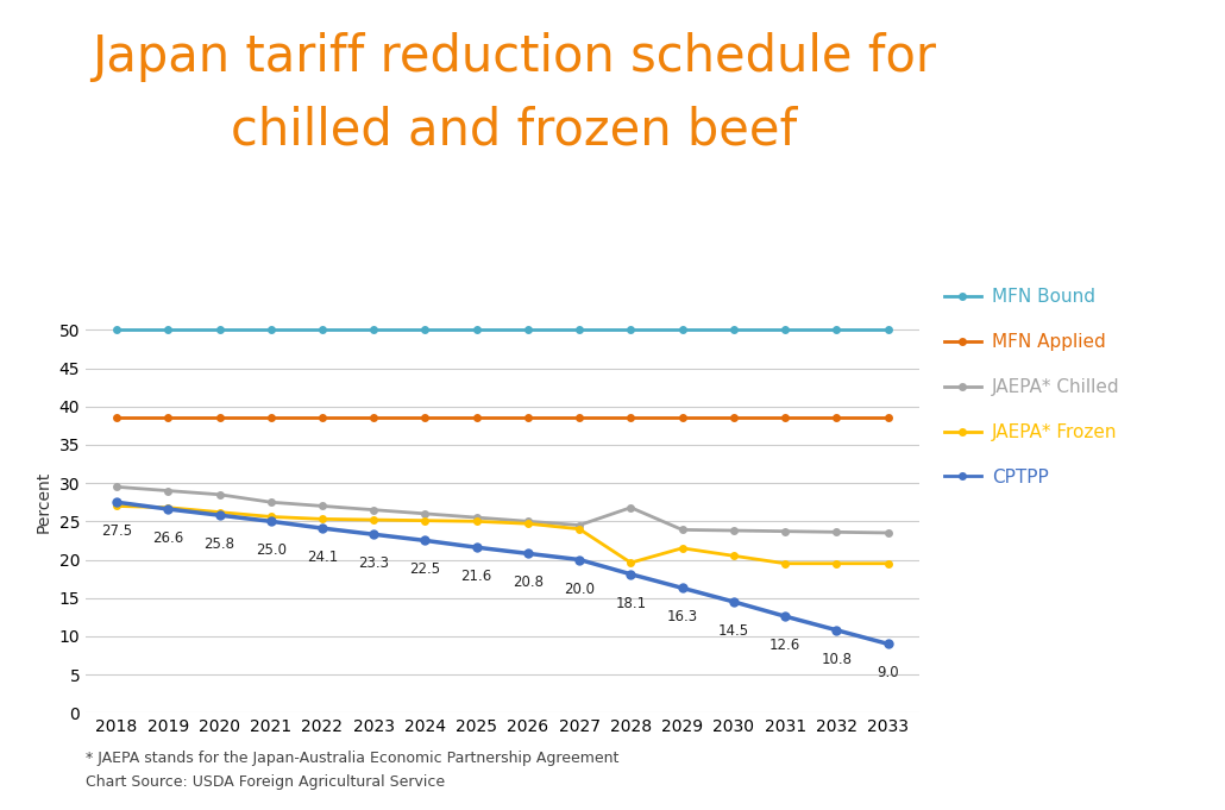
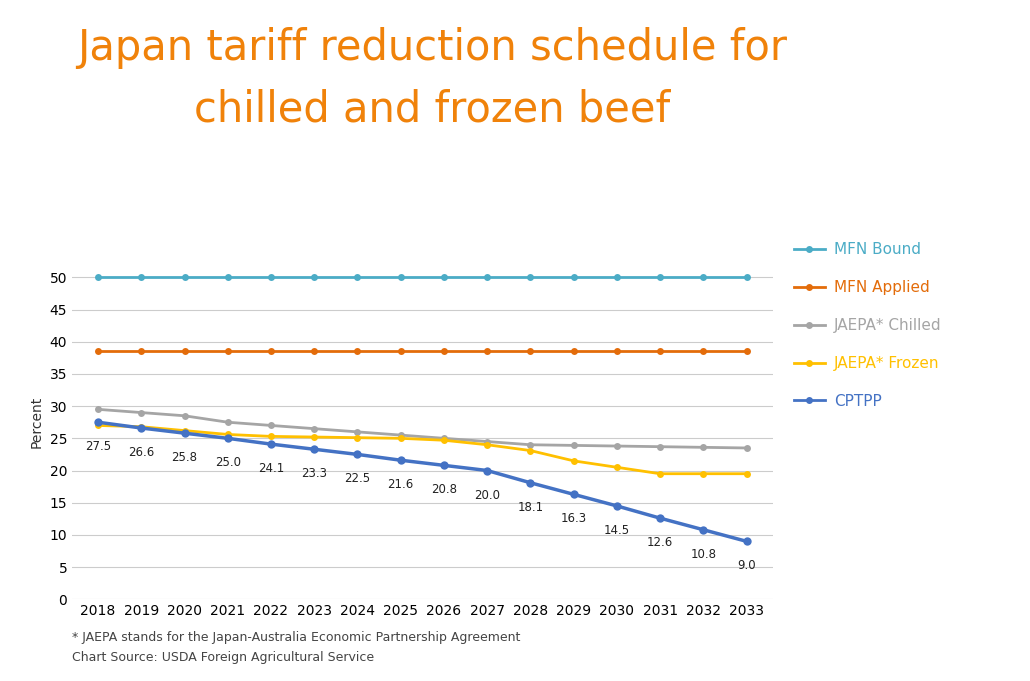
JAEPA* Chilled/2028: 26.8 -> 24.0
JAEPA* Frozen/2028: 19.6 -> 23.1
